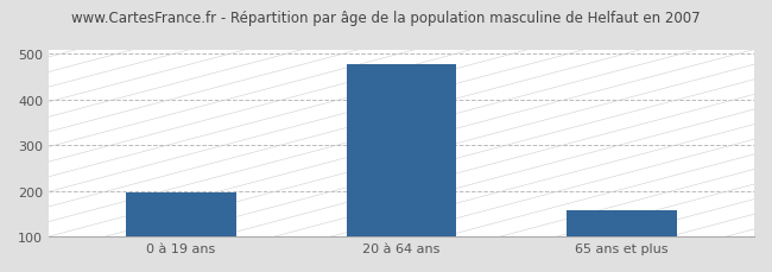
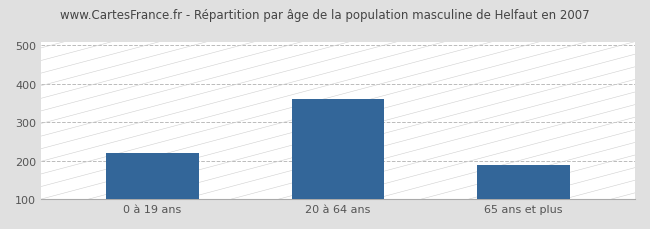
0 à 19 ans: 197 -> 220
20 à 64 ans: 478 -> 360
65 ans et plus: 157 -> 190
